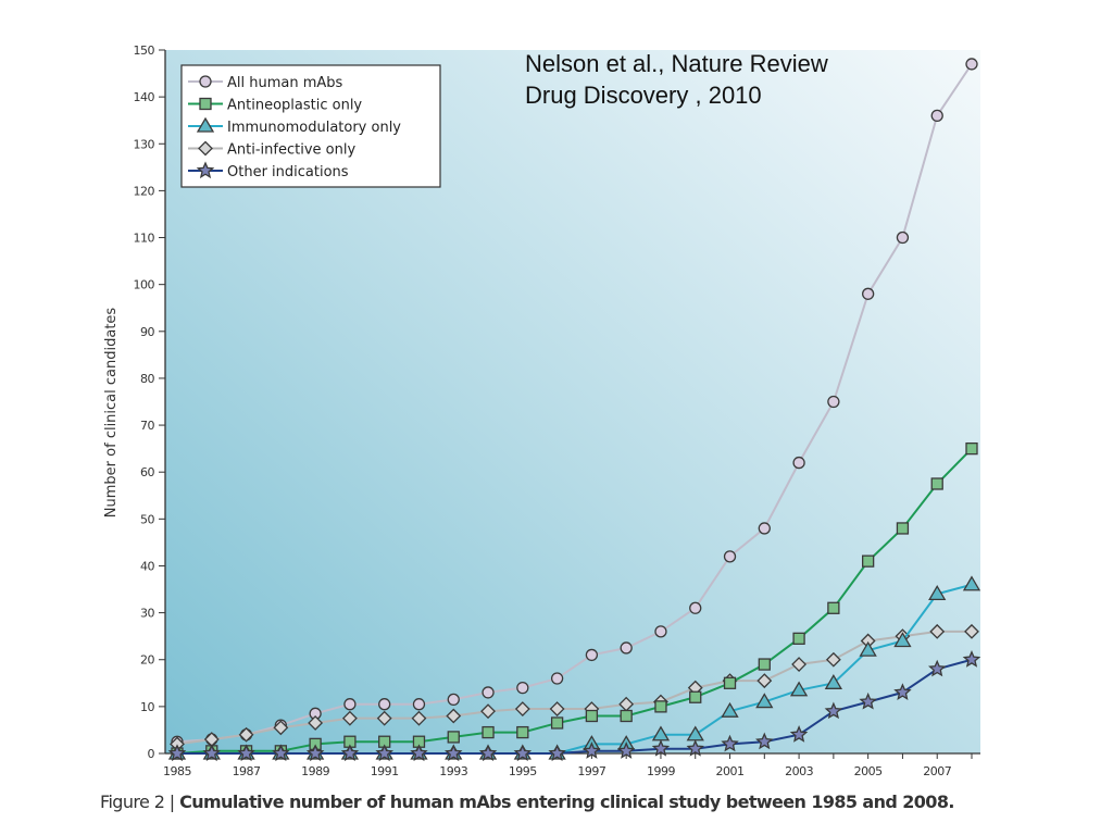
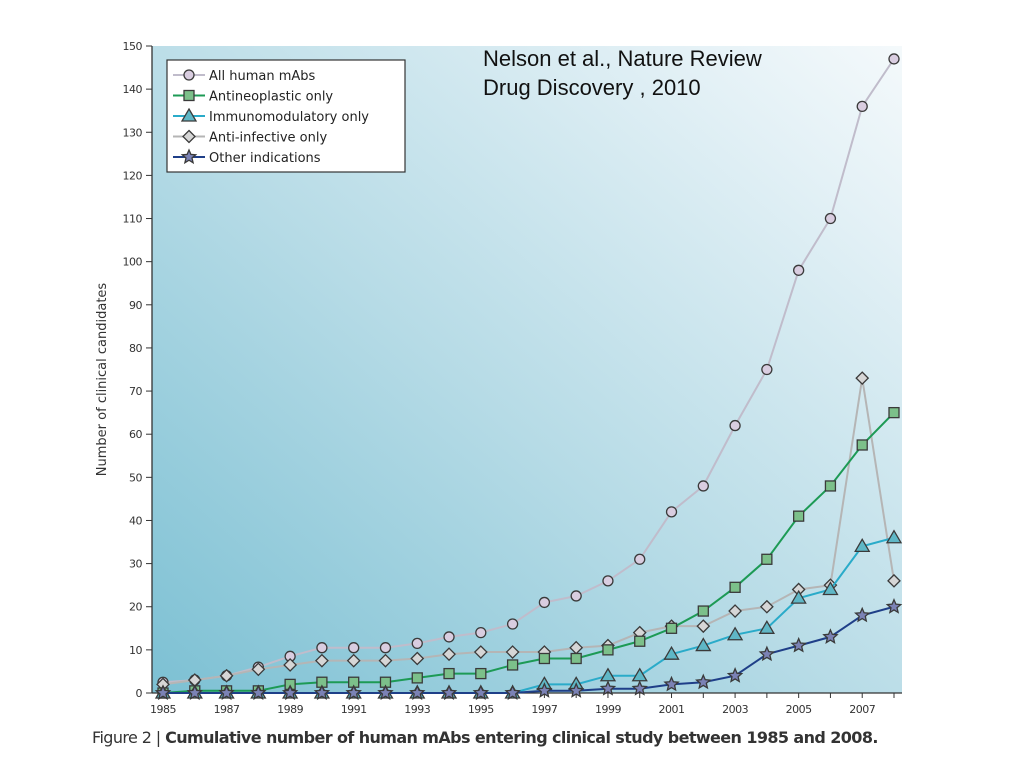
Anti-infective only/2007: 26 -> 73
